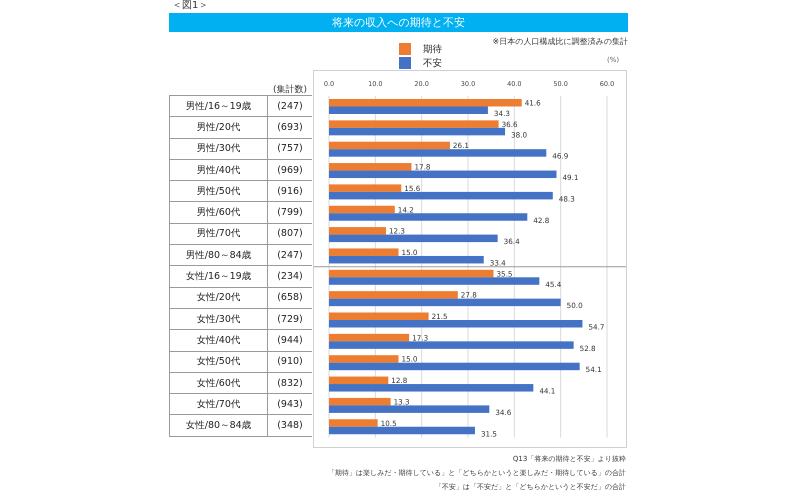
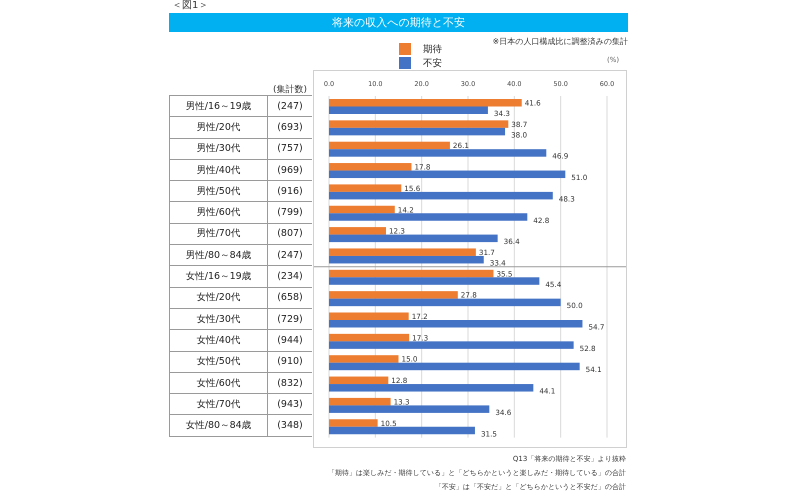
期待/男性/20代: 36.6 -> 38.7
不安/男性/40代: 49.1 -> 51.0
期待/男性/80～84歳: 15.0 -> 31.7
期待/女性/30代: 21.5 -> 17.2
